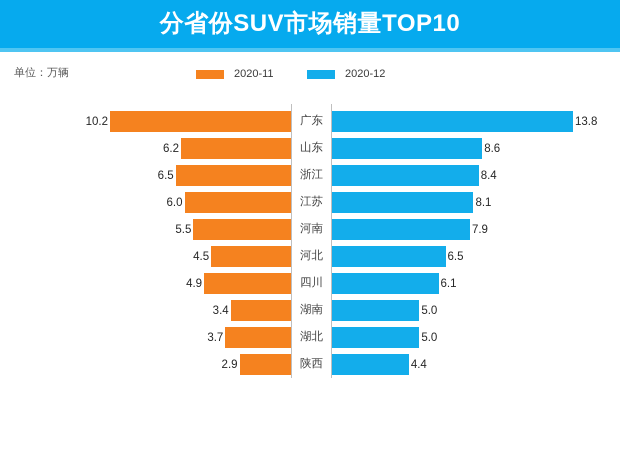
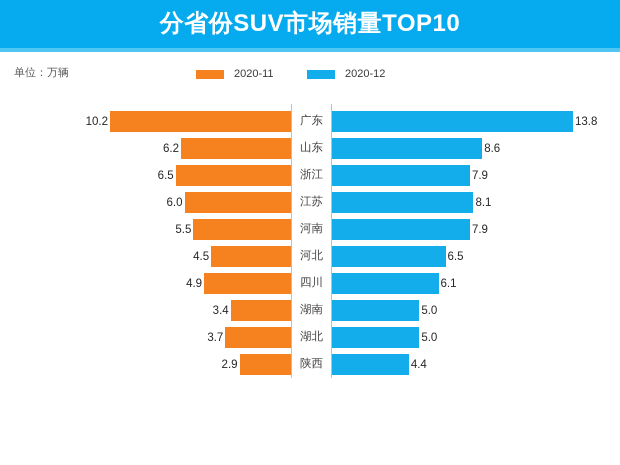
2020-12/浙江: 8.4 -> 7.9
